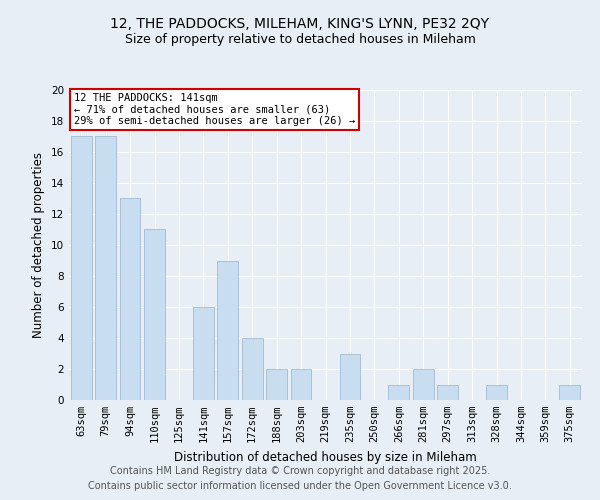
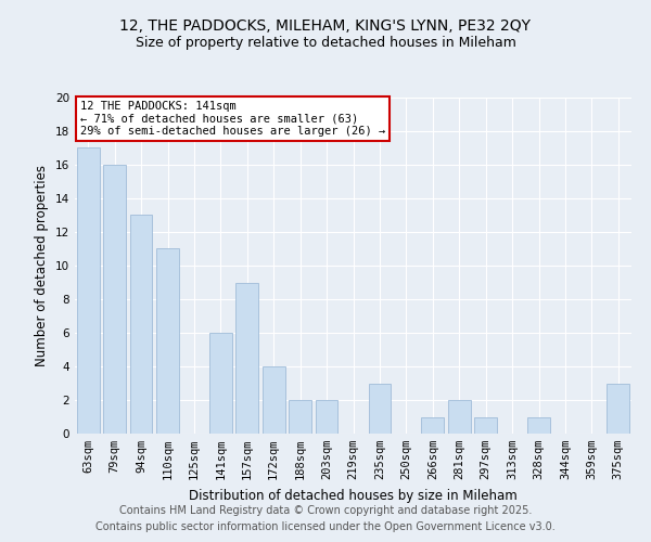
79sqm: 17 -> 16
375sqm: 1 -> 3
